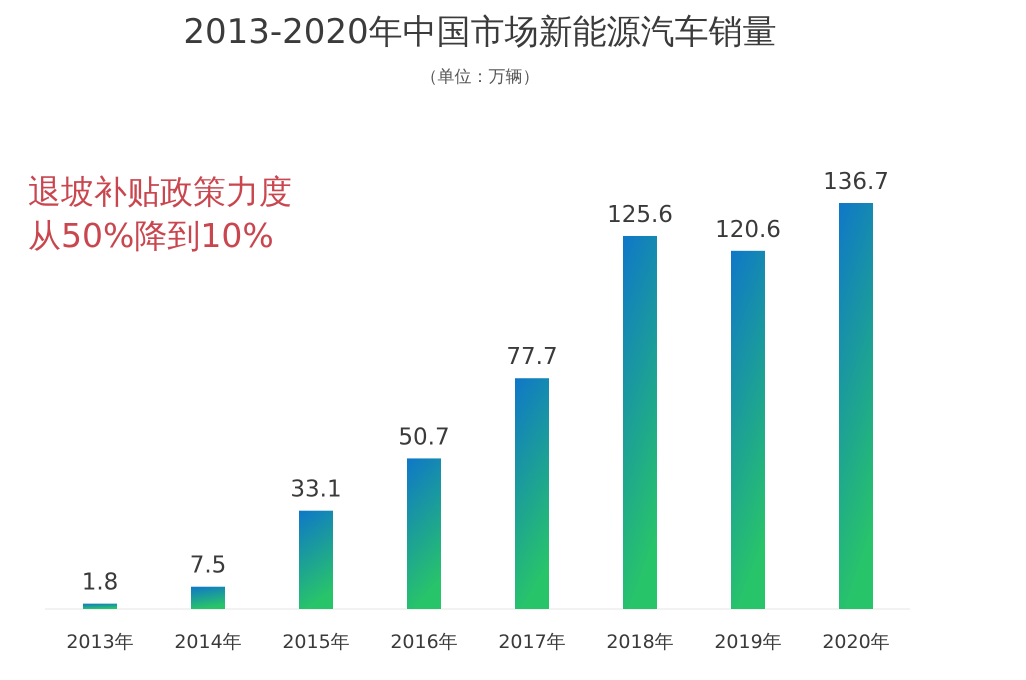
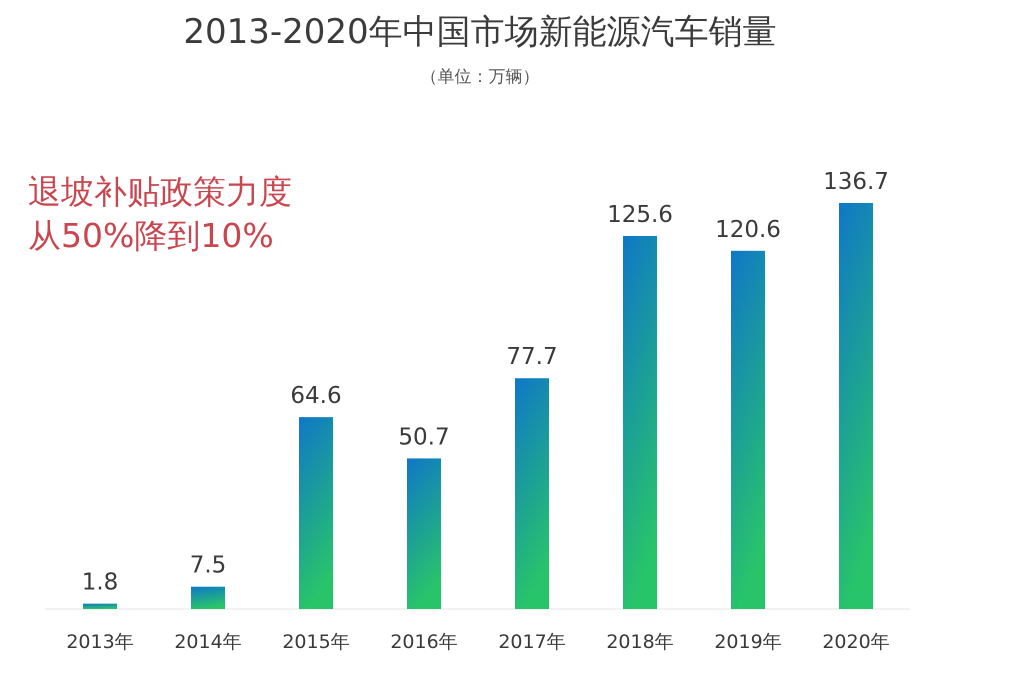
2015年: 33.1 -> 64.6
